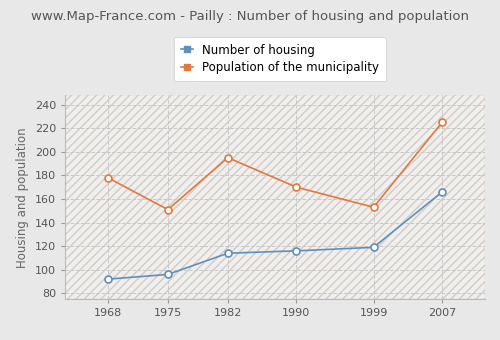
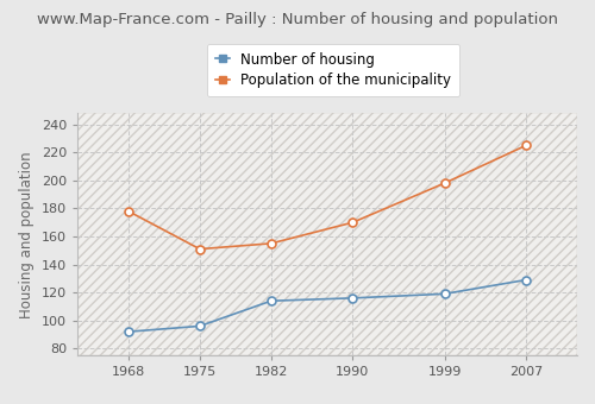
Population of the municipality/1982: 195 -> 155
Population of the municipality/1999: 153 -> 198
Number of housing/2007: 166 -> 129
